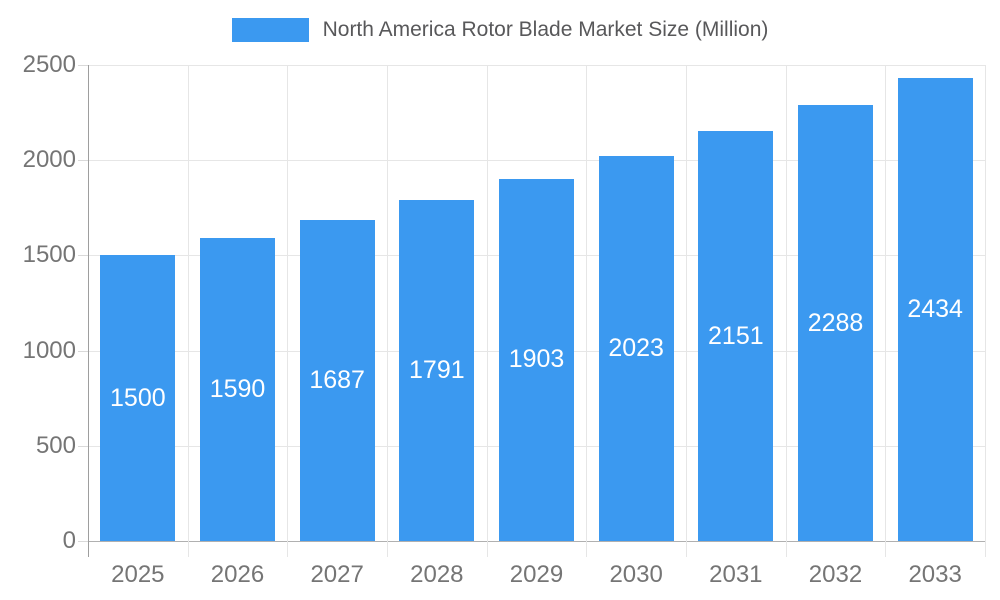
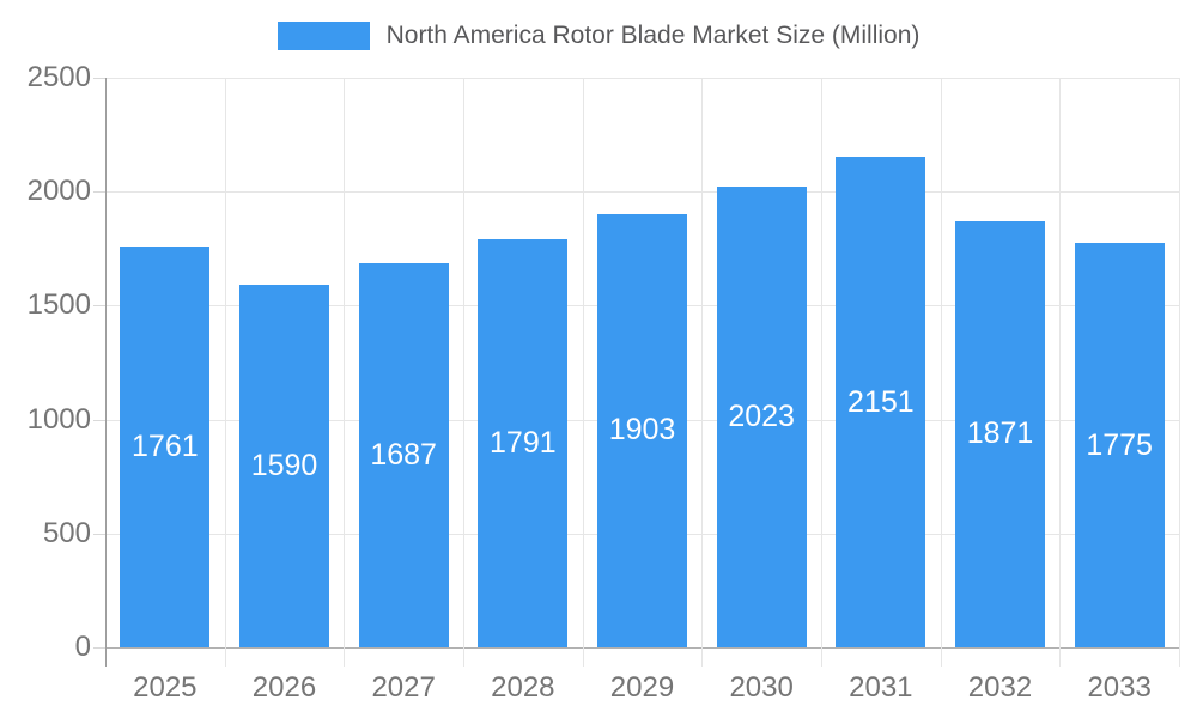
2025: 1500 -> 1761
2032: 2288 -> 1871
2033: 2434 -> 1775
